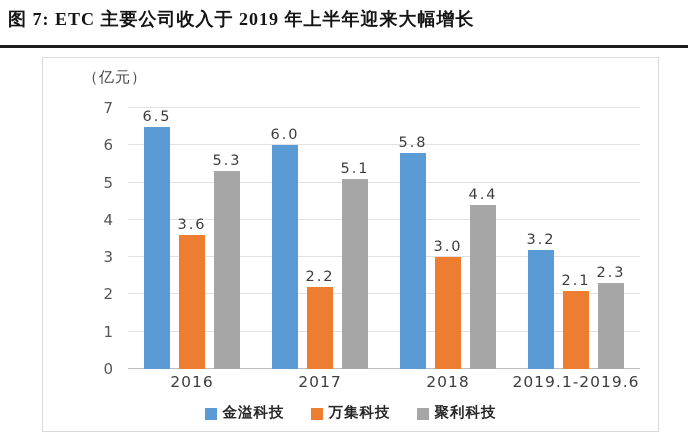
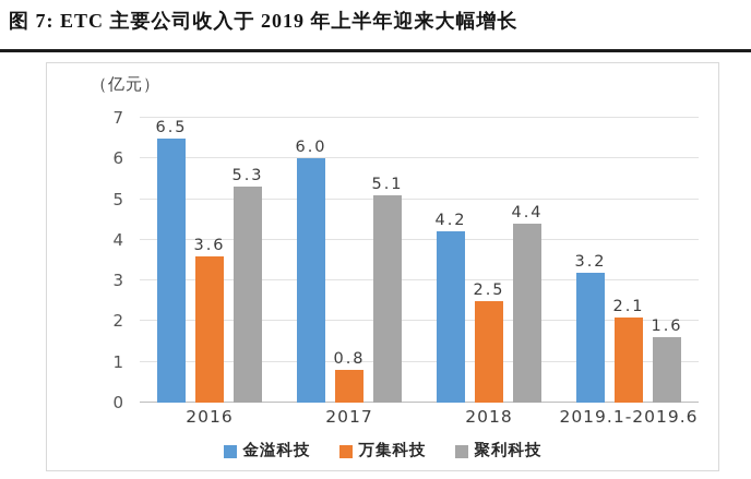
万集科技/2017: 2.2 -> 0.8
金溢科技/2018: 5.8 -> 4.2
万集科技/2018: 3.0 -> 2.5
聚利科技/2019.1-2019.6: 2.3 -> 1.6
